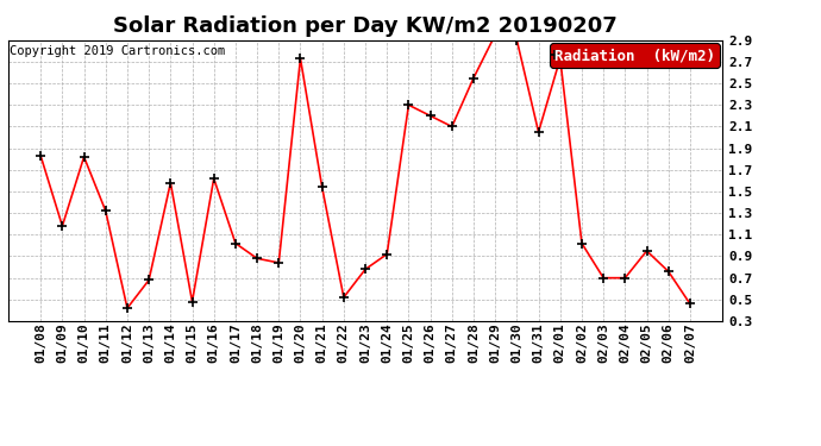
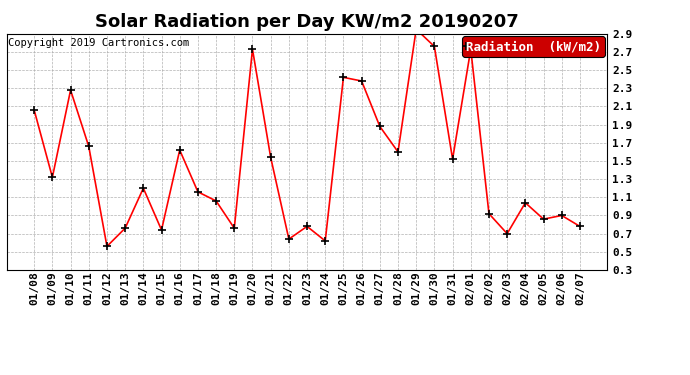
01/08: 1.83 -> 2.06
01/09: 1.18 -> 1.32
01/10: 1.82 -> 2.28
01/11: 1.32 -> 1.66
01/12: 0.42 -> 0.56
01/13: 0.68 -> 0.76
01/14: 1.58 -> 1.20
01/15: 0.48 -> 0.74
01/17: 1.02 -> 1.16
01/18: 0.88 -> 1.06
01/19: 0.84 -> 0.76
01/22: 0.52 -> 0.64
01/24: 0.92 -> 0.62
01/25: 2.30 -> 2.42
01/26: 2.20 -> 2.38
01/27: 2.10 -> 1.88
01/28: 2.55 -> 1.60
01/30: 2.90 -> 2.76
01/31: 2.05 -> 1.52
02/02: 1.02 -> 0.92
02/04: 0.70 -> 1.04
02/05: 0.95 -> 0.86
02/06: 0.76 -> 0.90
02/07: 0.46 -> 0.78
